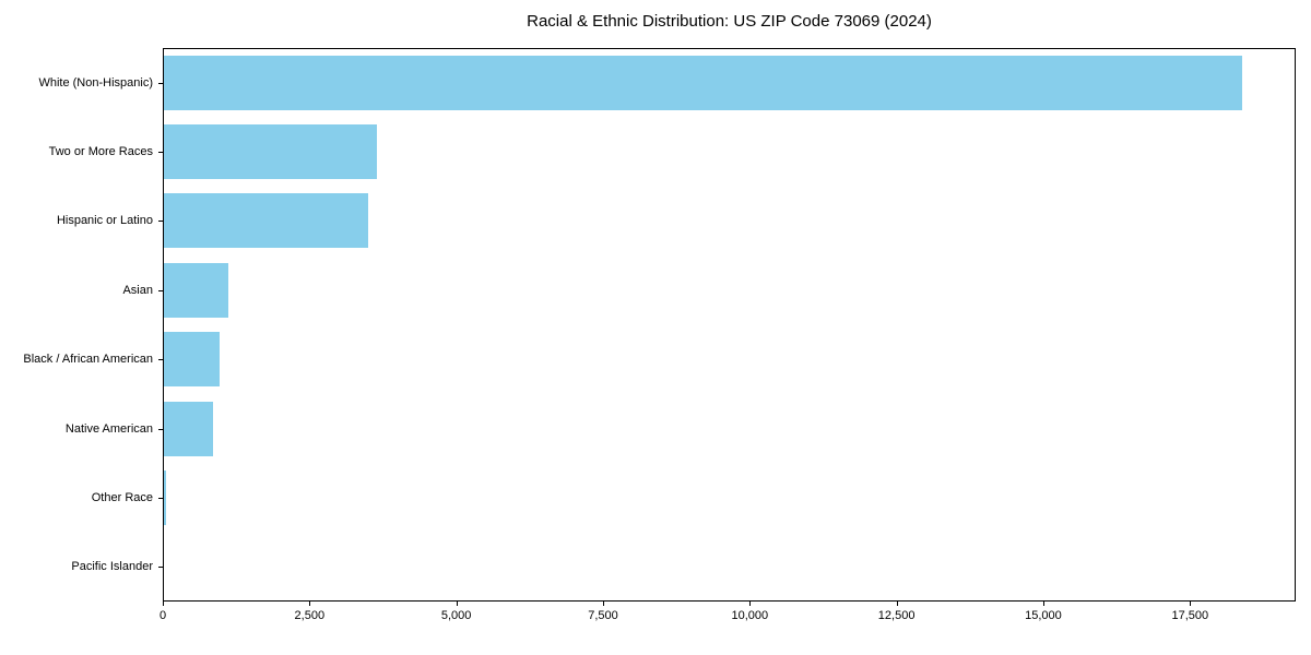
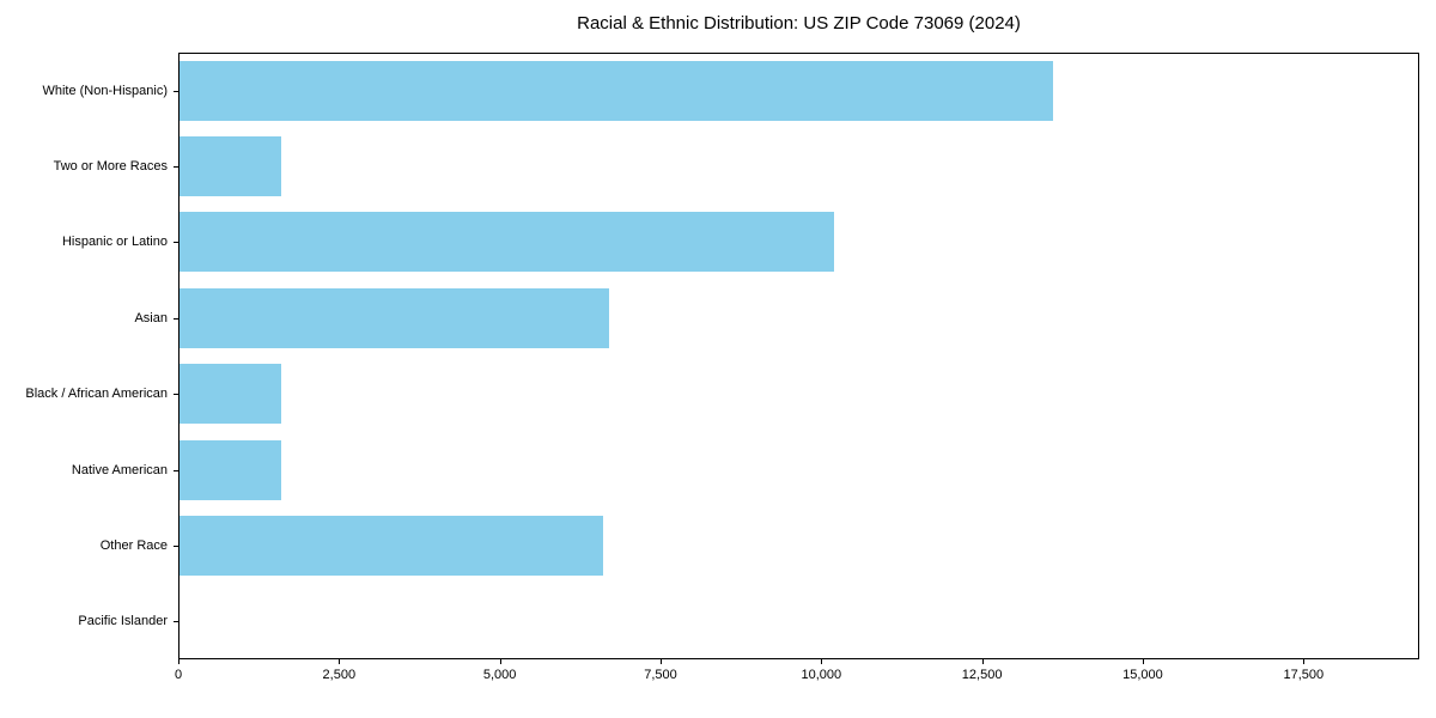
White (Non-Hispanic): 18400 -> 13600
Two or More Races: 3600 -> 1600
Hispanic or Latino: 3500 -> 10200
Asian: 1100 -> 6700
Black / African American: 1000 -> 1600
Native American: 900 -> 1600
Other Race: 100 -> 6600
